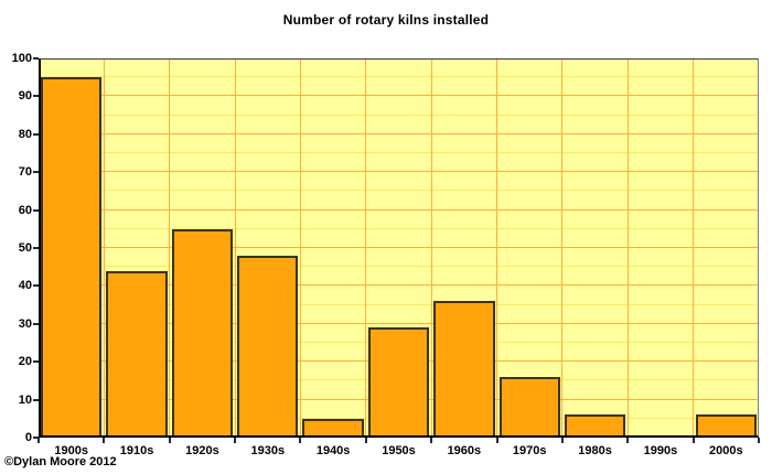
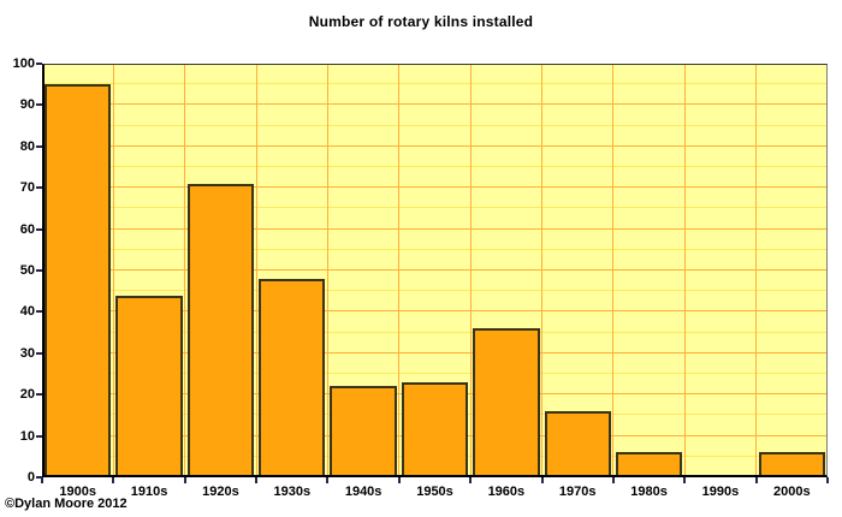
1920s: 55 -> 71
1940s: 5 -> 22
1950s: 29 -> 23
